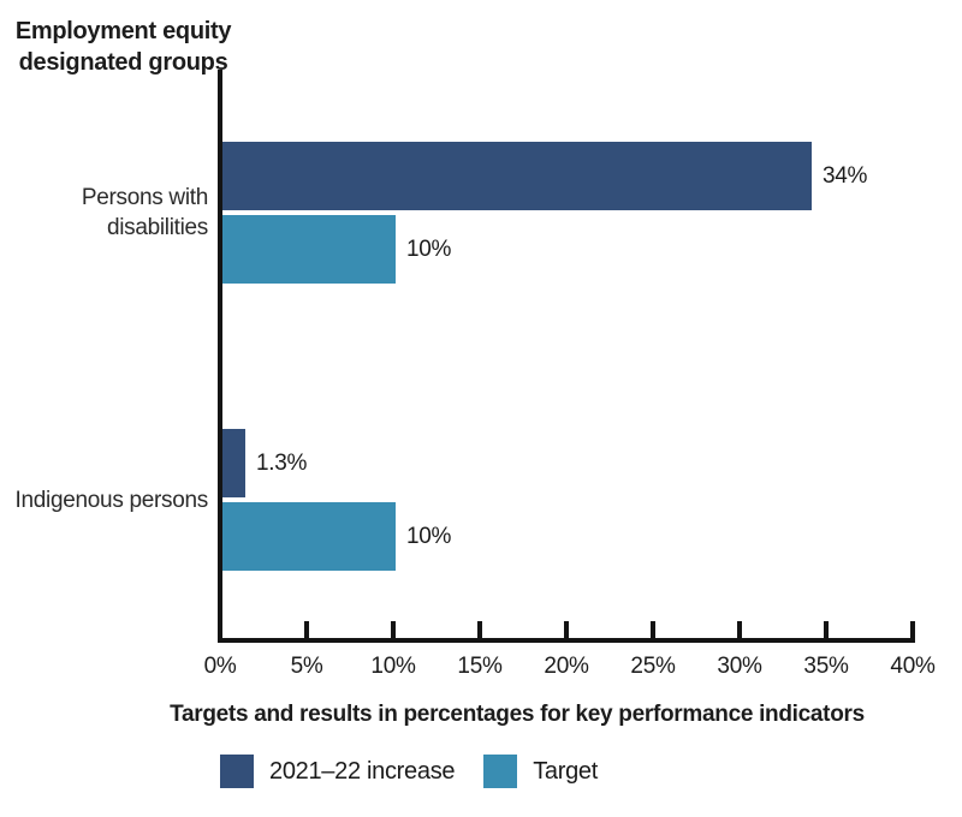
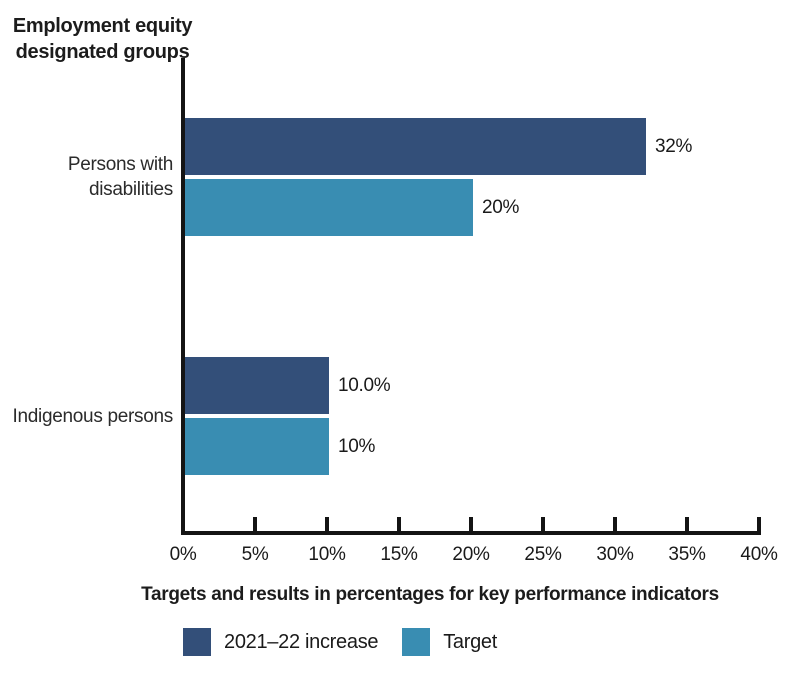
2021–22 increase/Persons with disabilities: 34% -> 32%
Target/Persons with disabilities: 10% -> 20%
2021–22 increase/Indigenous persons: 1.3% -> 10.0%
